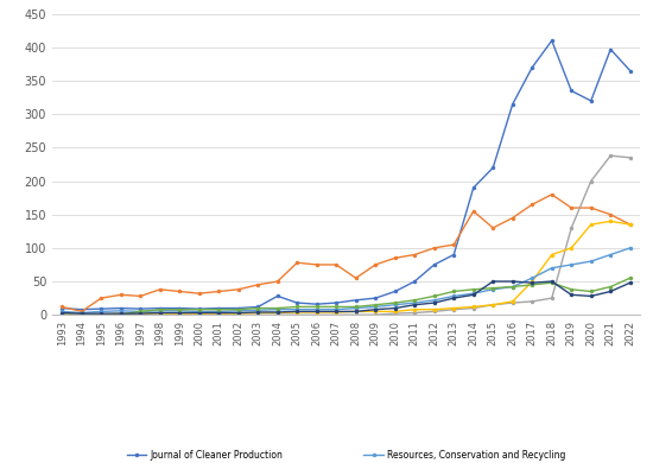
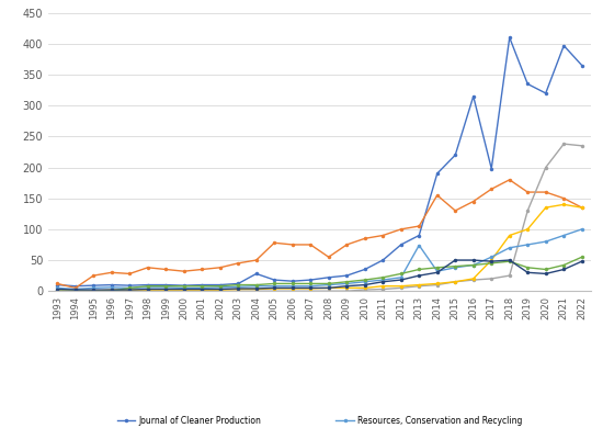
Resources, Conservation and Recycling/2013: 28 -> 74
Journal of Cleaner Production/2017: 370 -> 198
